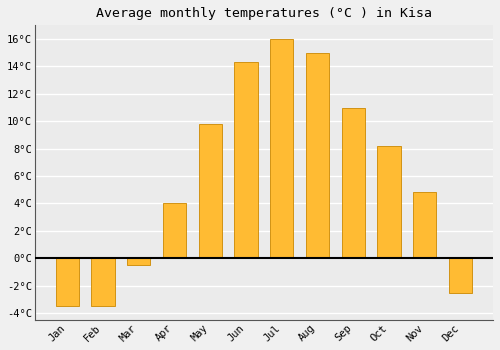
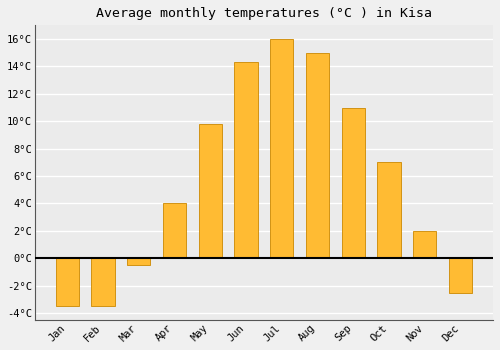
Oct: 8.2°C -> 7.0°C
Nov: 4.8°C -> 2.0°C
